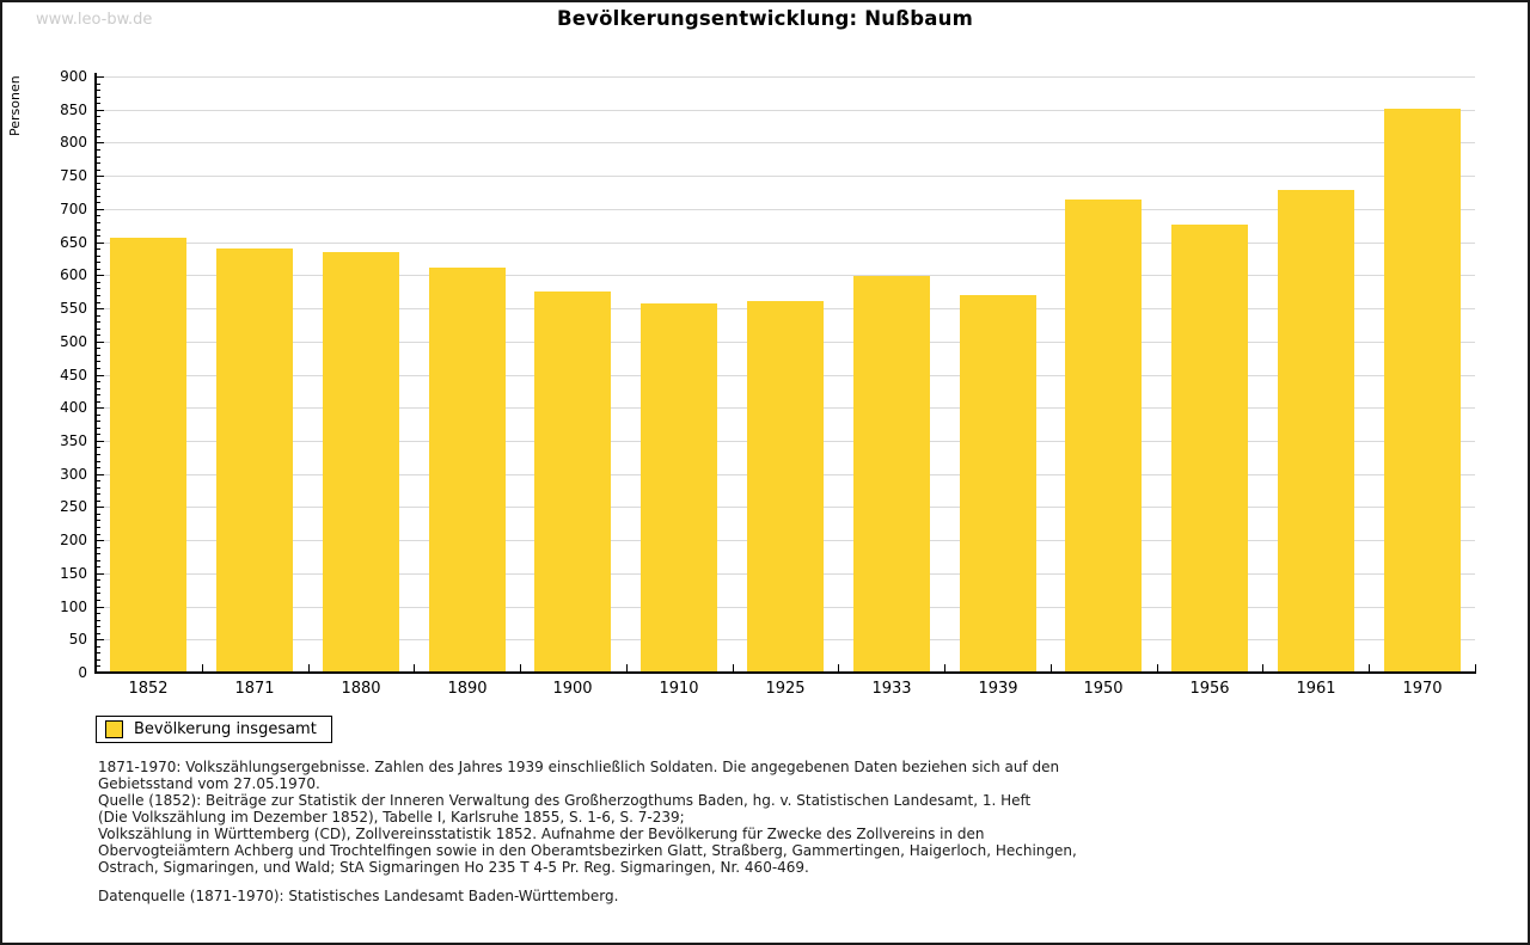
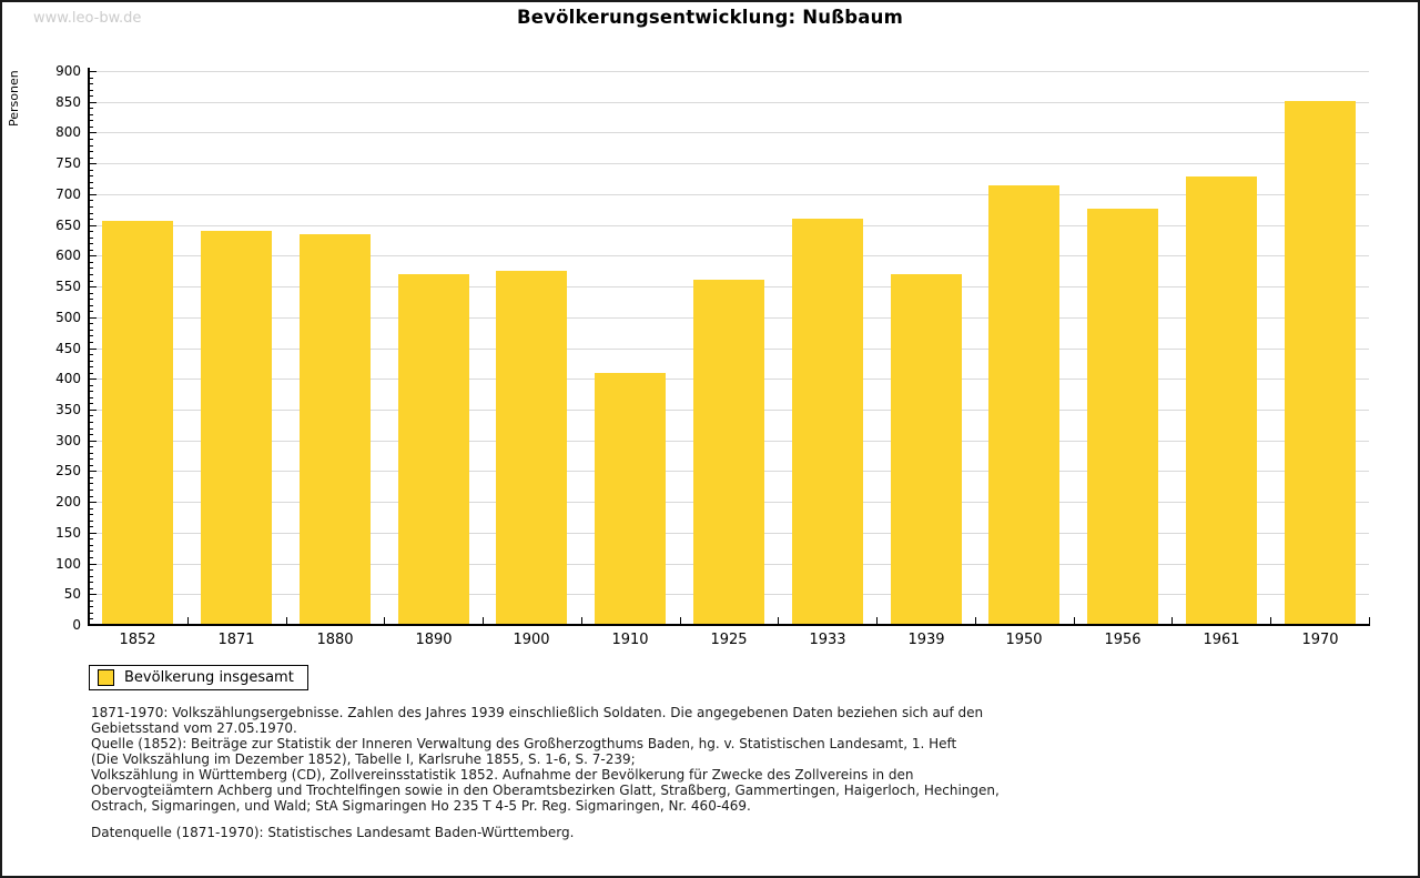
1890: 610 -> 570
1910: 560 -> 410
1933: 600 -> 660
